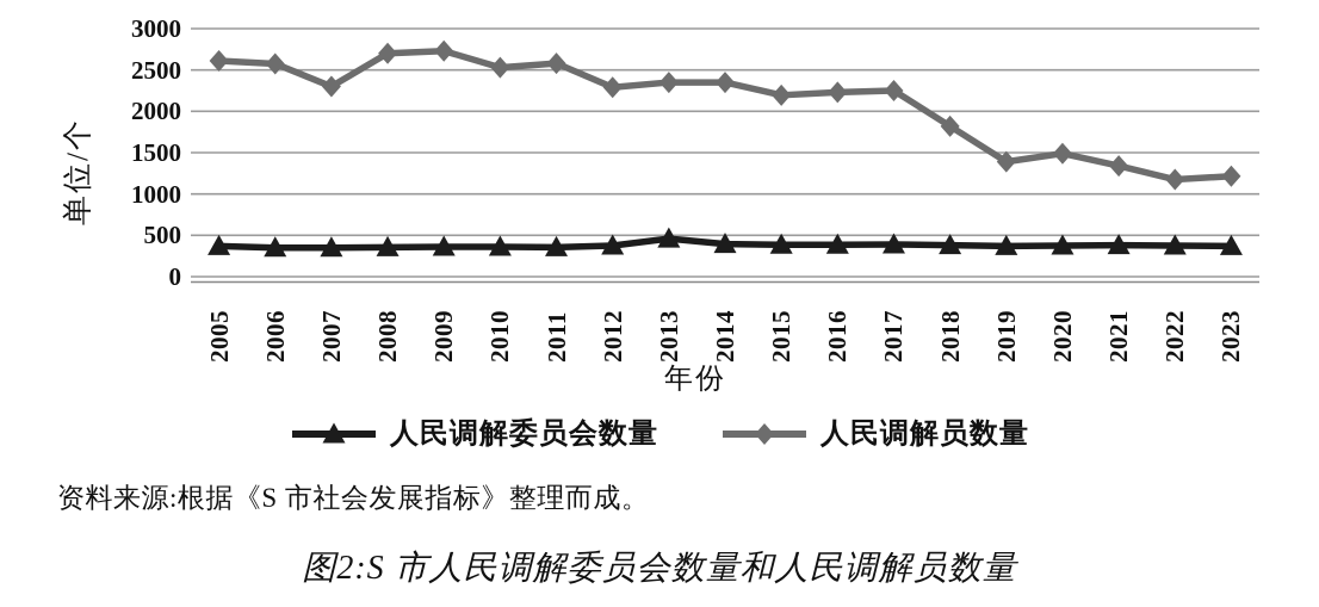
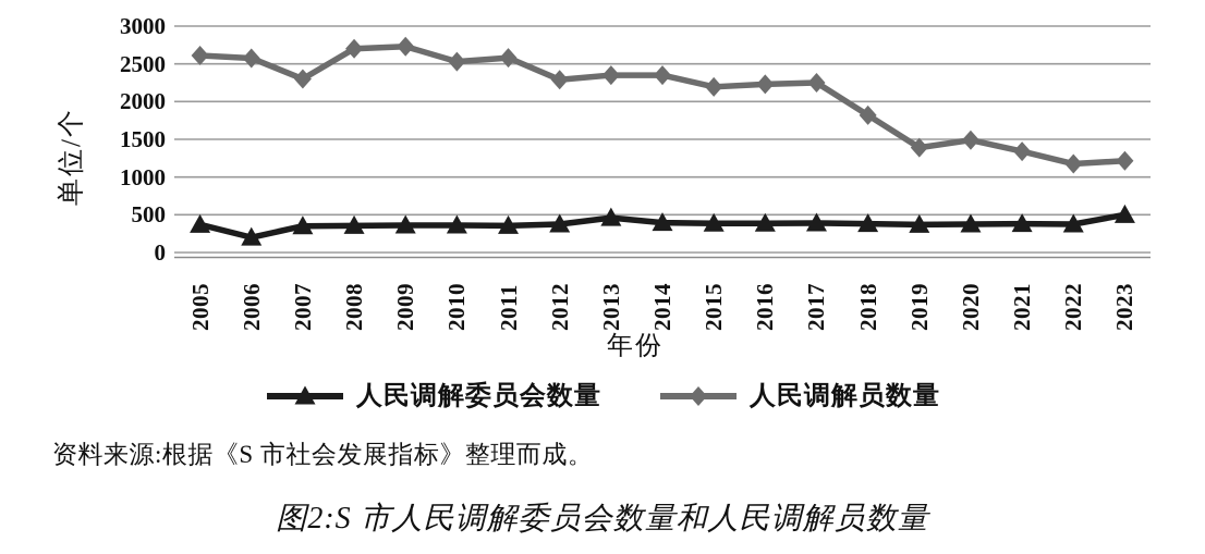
人民调解委员会数量/2006: 400 -> 200
人民调解委员会数量/2023: 400 -> 500
